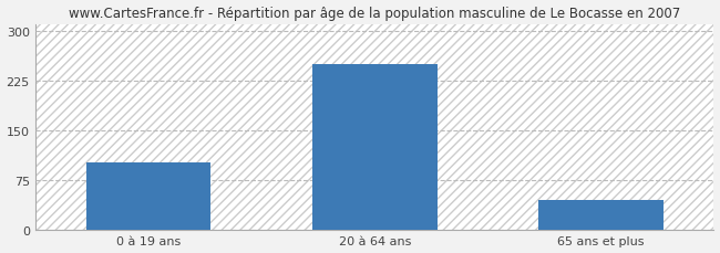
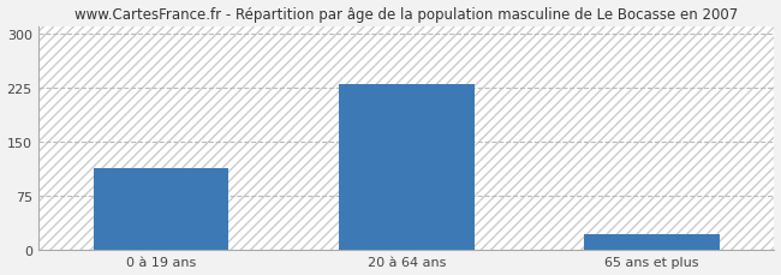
0 à 19 ans: 102 -> 113
20 à 64 ans: 250 -> 230
65 ans et plus: 44 -> 21
